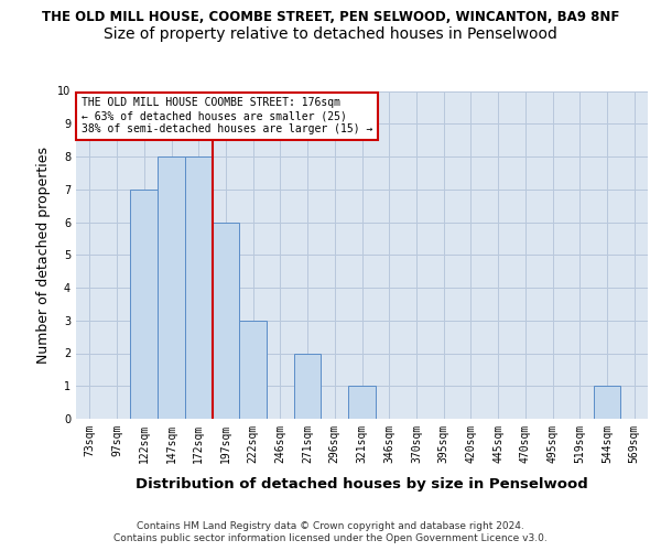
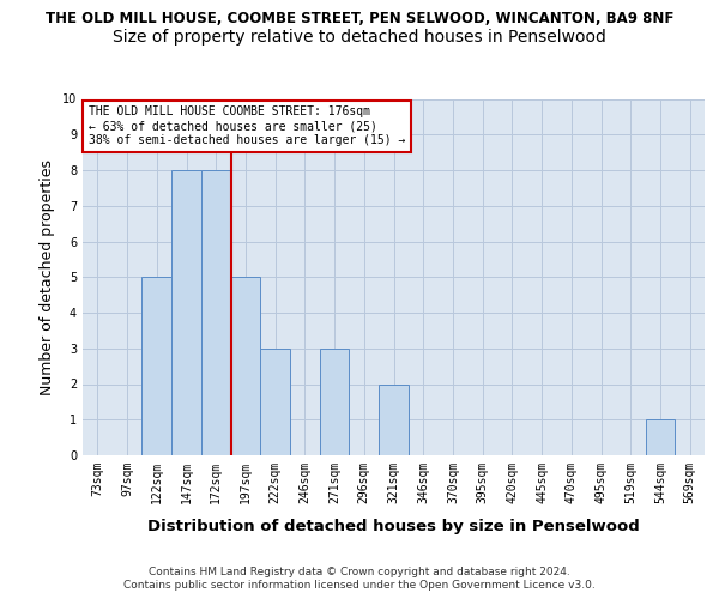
122sqm: 7 -> 5
197sqm: 6 -> 5
271sqm: 2 -> 3
321sqm: 1 -> 2
